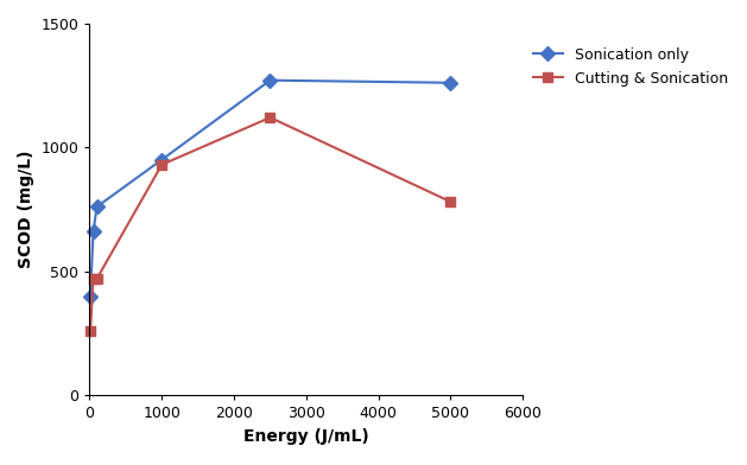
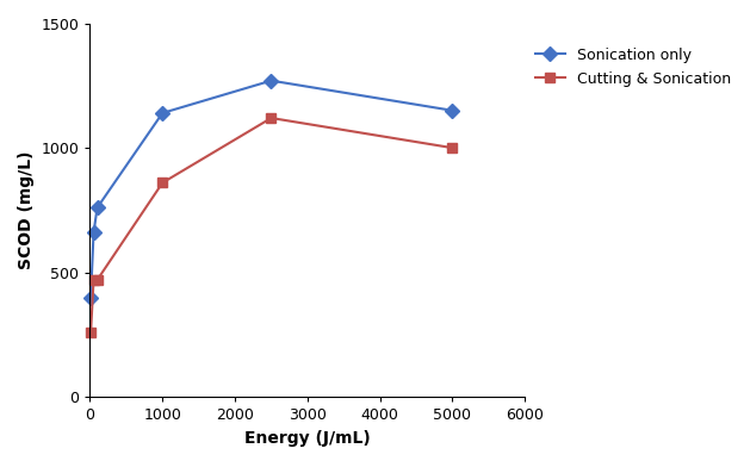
Sonication only/1000: 950 -> 1140
Cutting & Sonication/1000: 930 -> 860
Sonication only/5000: 1260 -> 1150
Cutting & Sonication/5000: 780 -> 1000
